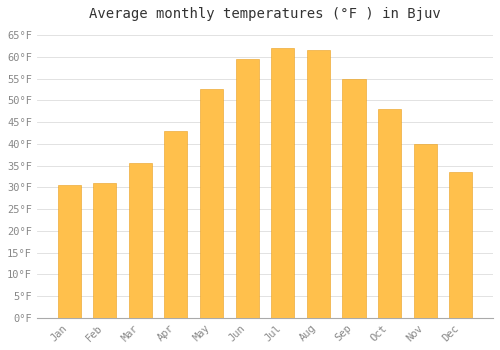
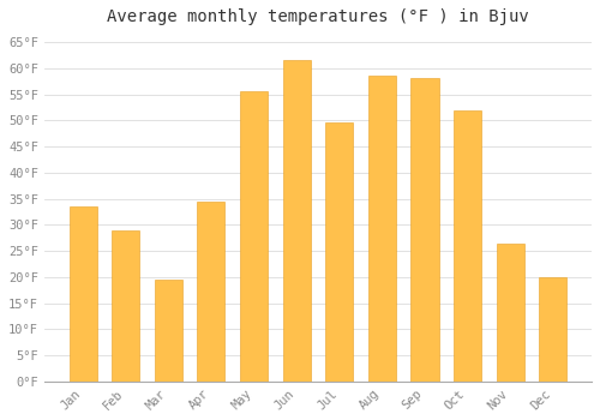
Jan: 30.5°F -> 33.5°F
Feb: 31.0°F -> 29.0°F
Mar: 35.5°F -> 19.5°F
Apr: 43.0°F -> 34.5°F
May: 52.5°F -> 55.5°F
Jun: 59.5°F -> 61.5°F
Jul: 62.0°F -> 49.5°F
Aug: 61.5°F -> 58.5°F
Sep: 55.0°F -> 58.0°F
Oct: 48.0°F -> 52.0°F
Nov: 40.0°F -> 26.5°F
Dec: 33.5°F -> 20.0°F
